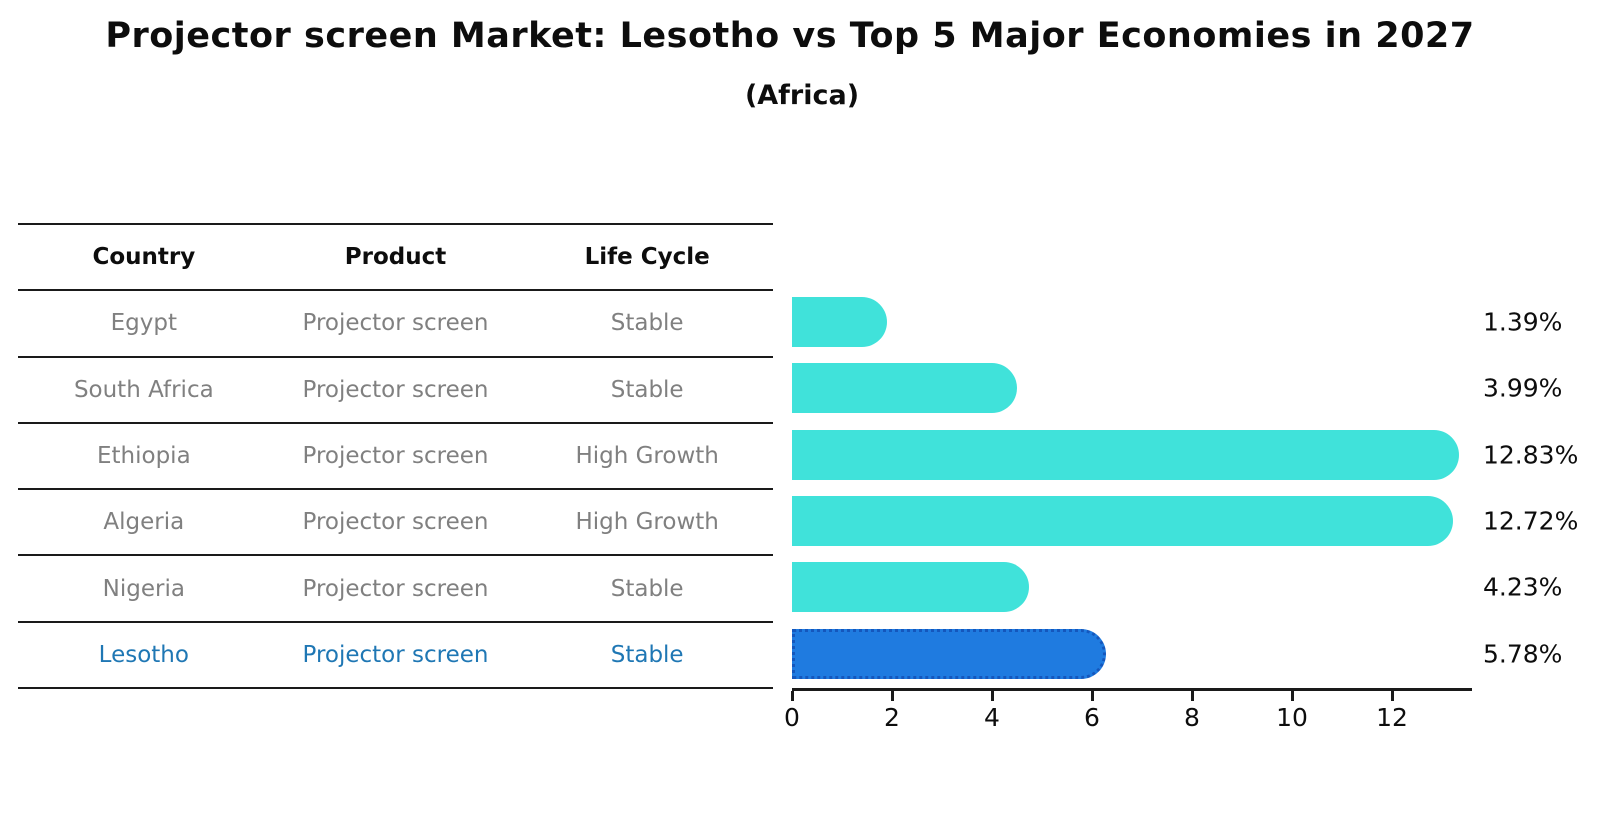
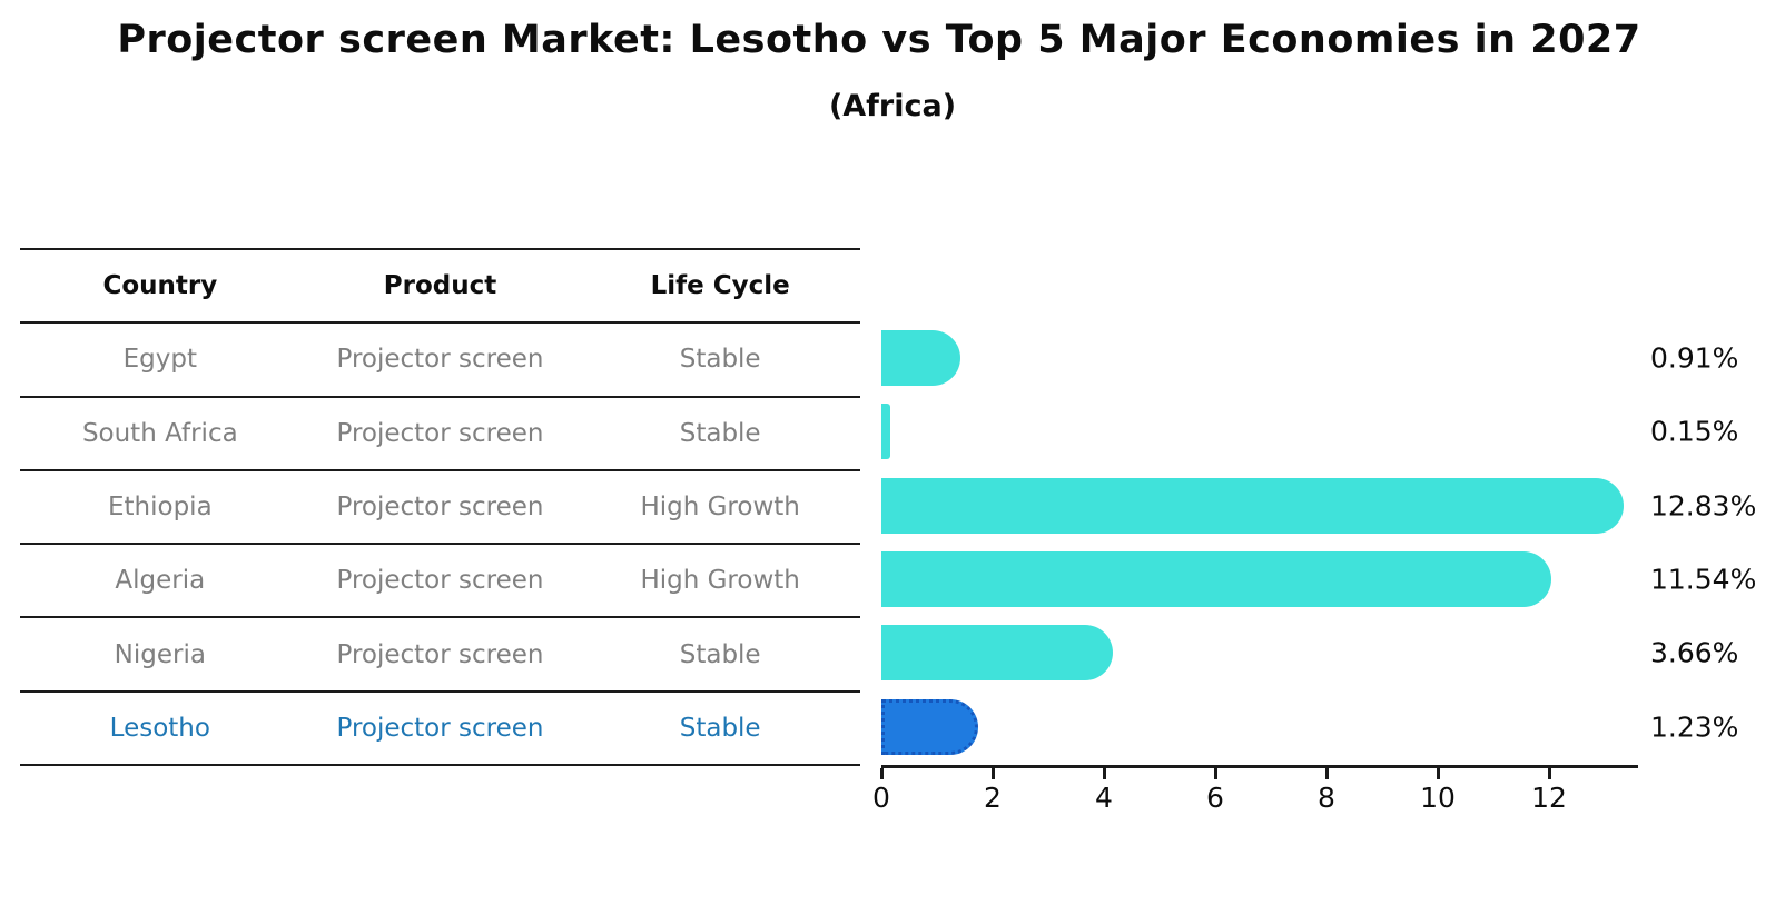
Egypt: 1.39% -> 0.91%
South Africa: 3.99% -> 0.15%
Algeria: 12.72% -> 11.54%
Nigeria: 4.23% -> 3.66%
Lesotho: 5.78% -> 1.23%
